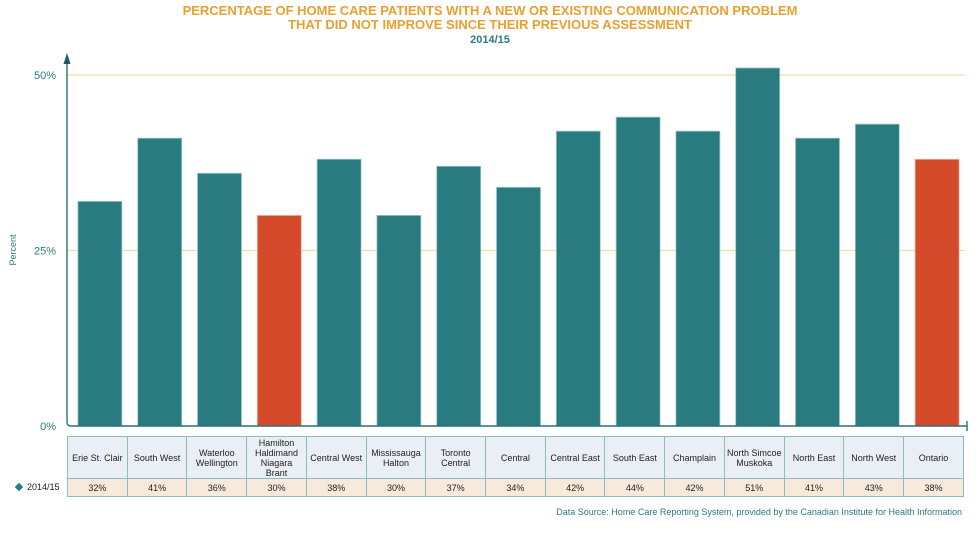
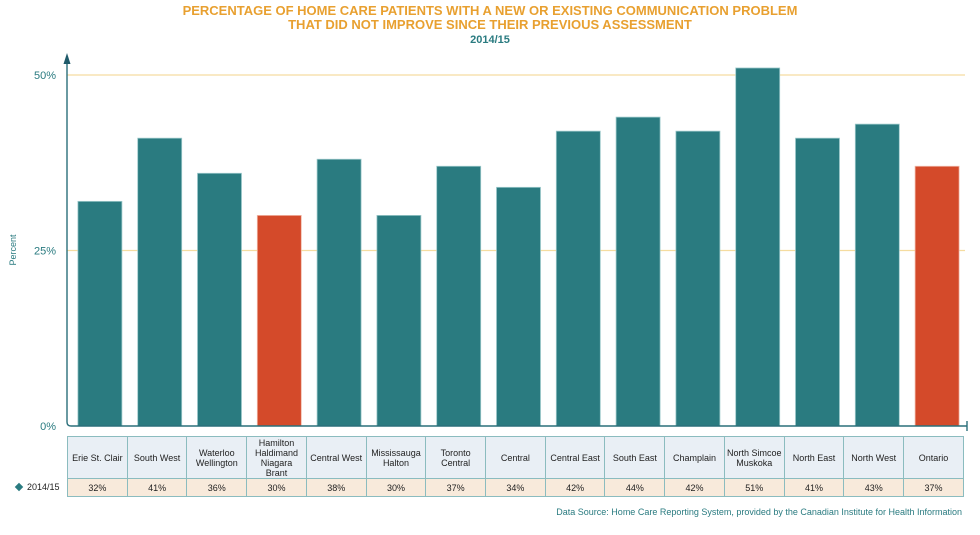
Ontario: 38% -> 37%
